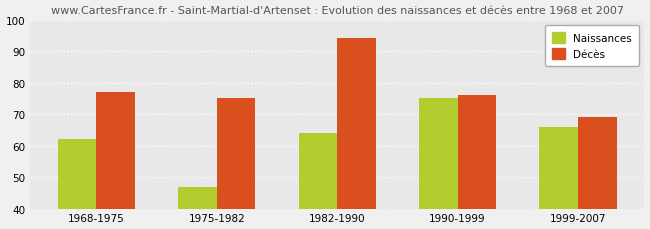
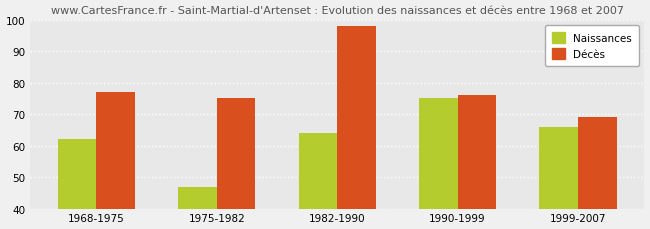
Décès/1982-1990: 94 -> 98
